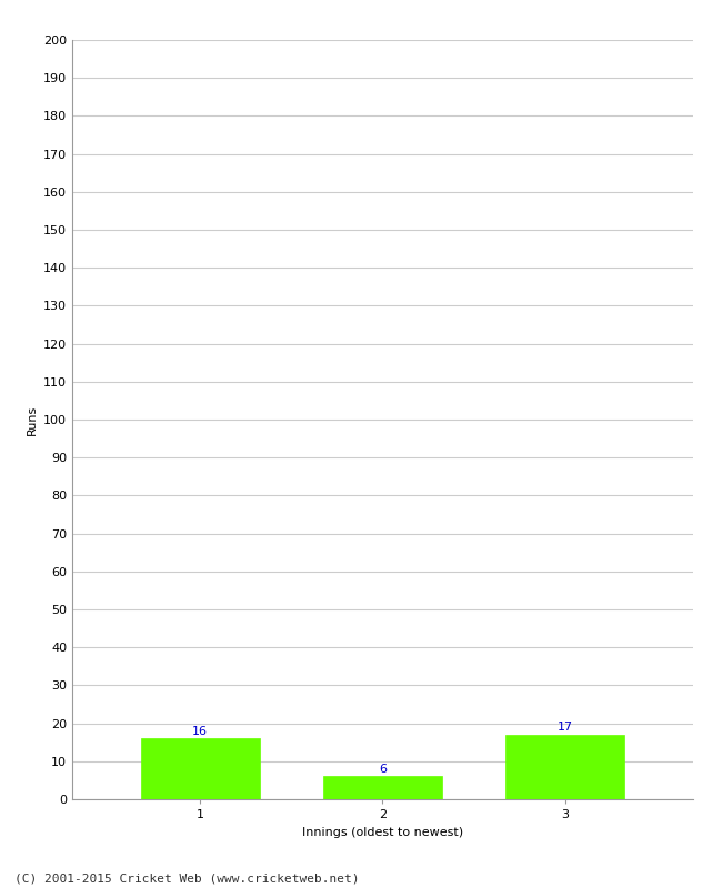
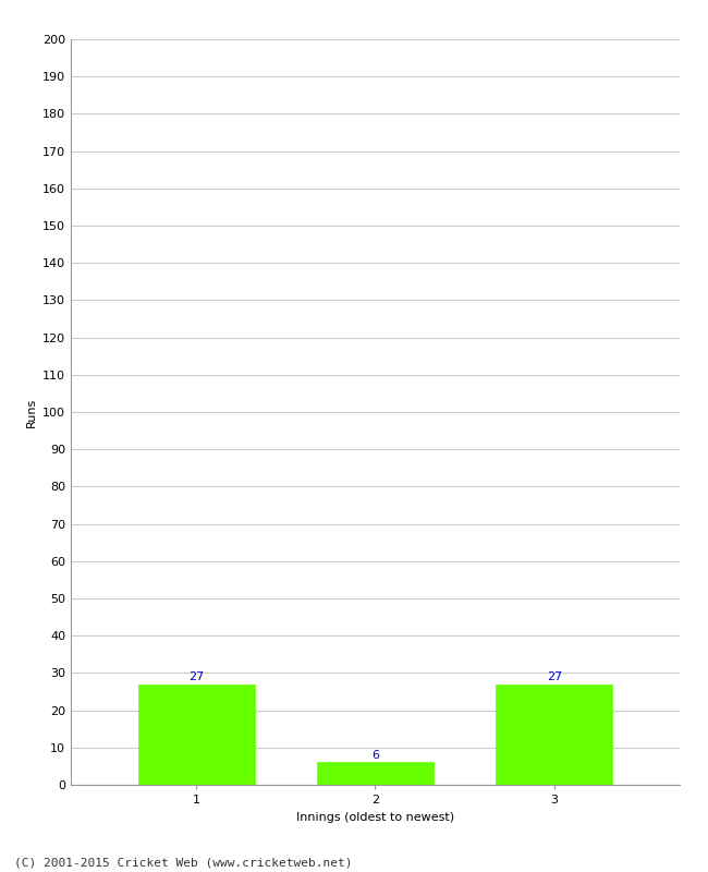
1: 16 -> 27
3: 17 -> 27
